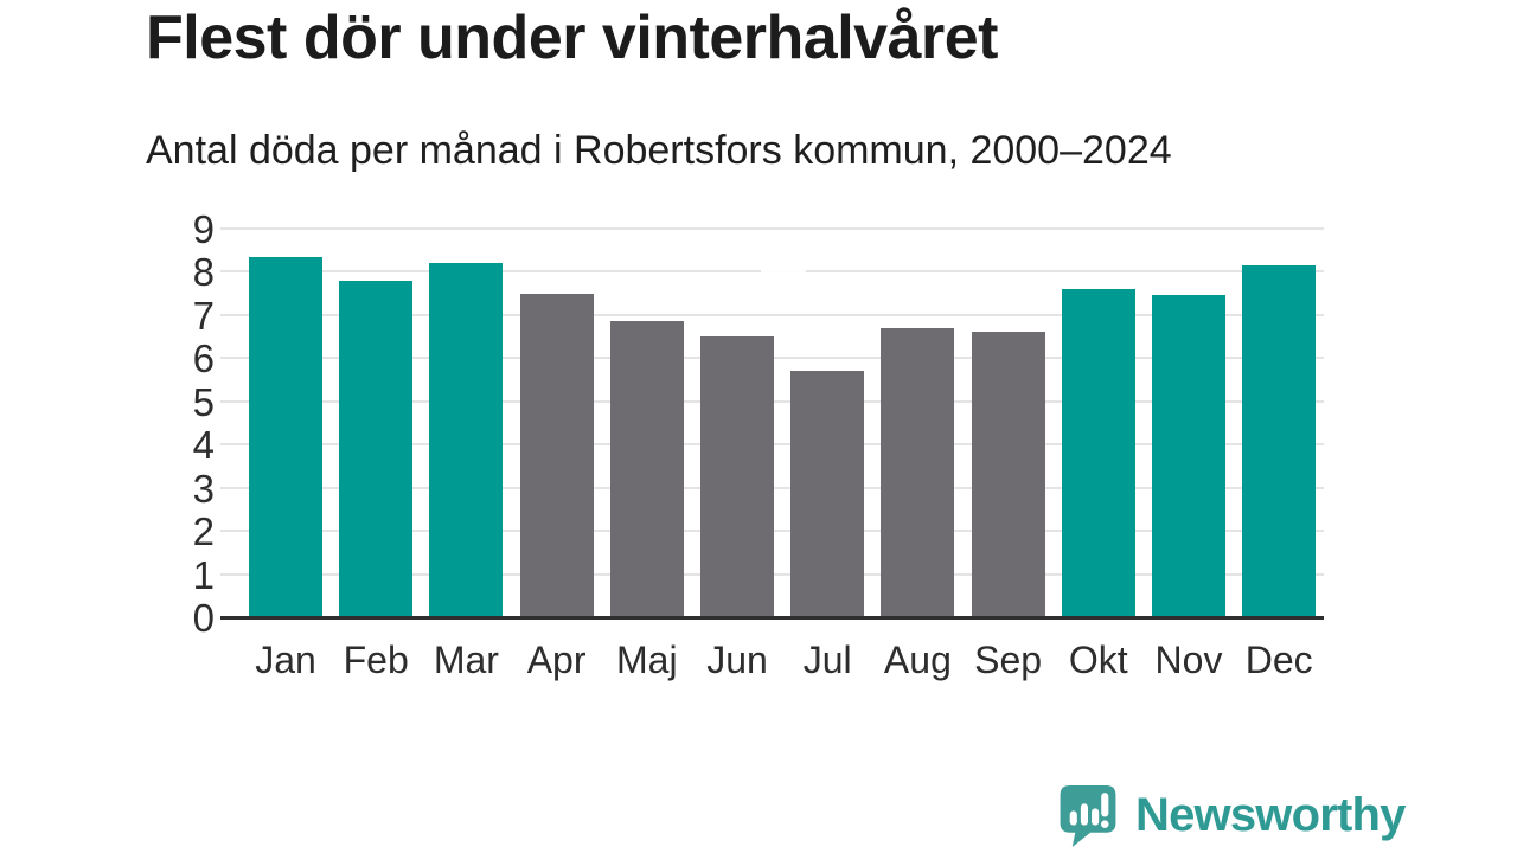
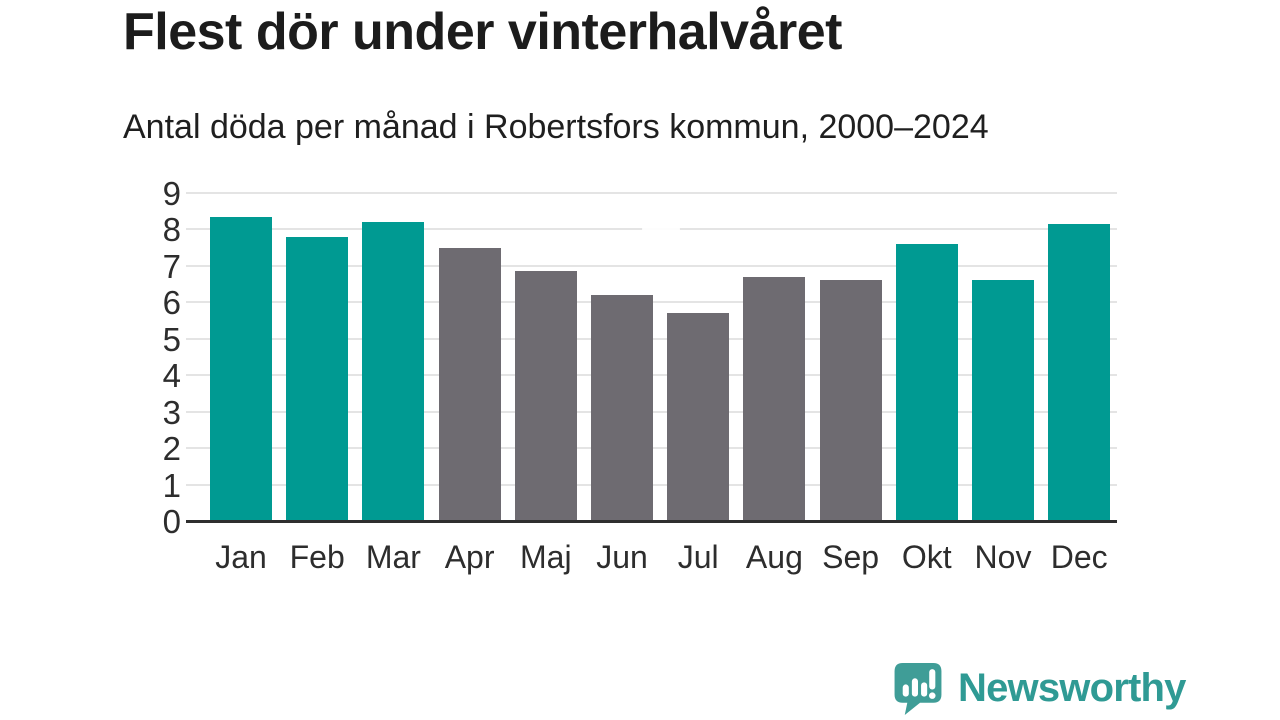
Jun: 6.5 -> 6.2
Nov: 7.5 -> 6.6
